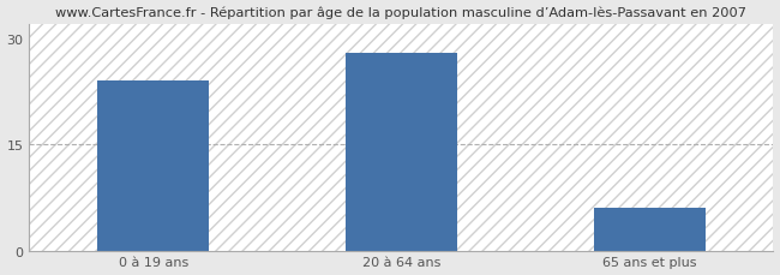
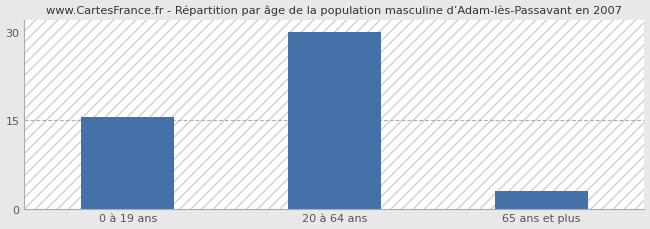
0 à 19 ans: 24.0 -> 15.5
20 à 64 ans: 28.0 -> 30.0
65 ans et plus: 6.0 -> 3.0
